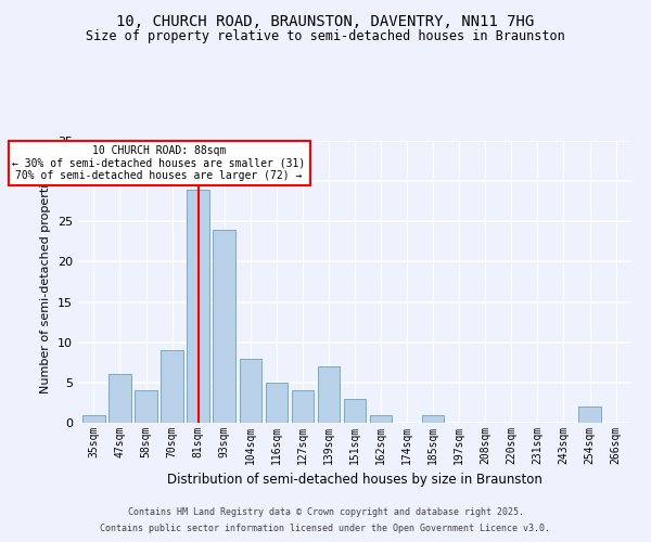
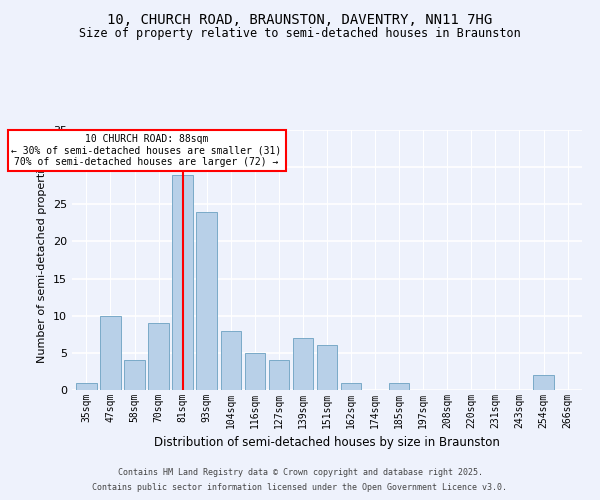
47sqm: 6 -> 10
151sqm: 3 -> 6
